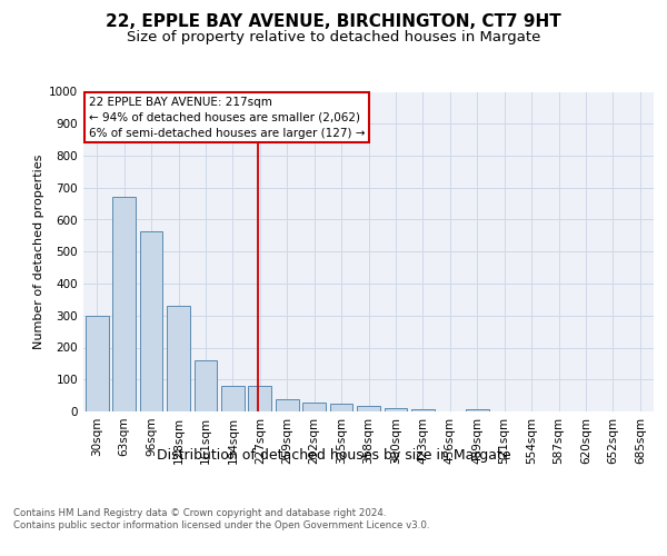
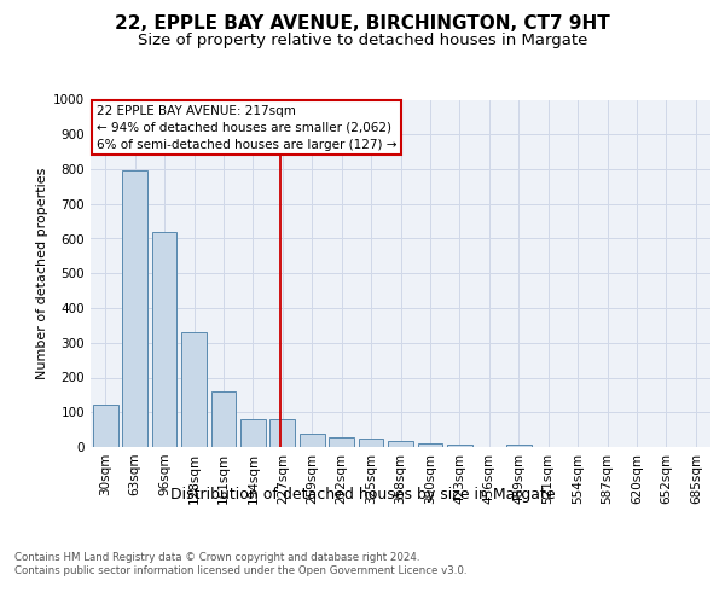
30sqm: 300 -> 122
63sqm: 670 -> 795
96sqm: 565 -> 620
